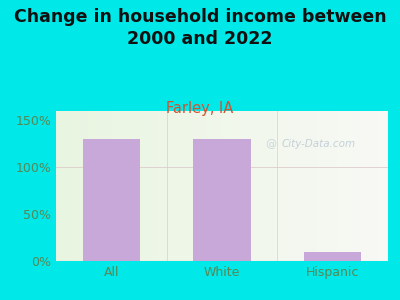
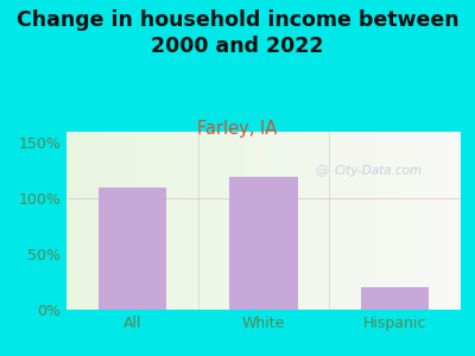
All: 130% -> 110%
White: 130% -> 120%
Hispanic: 10% -> 20%
